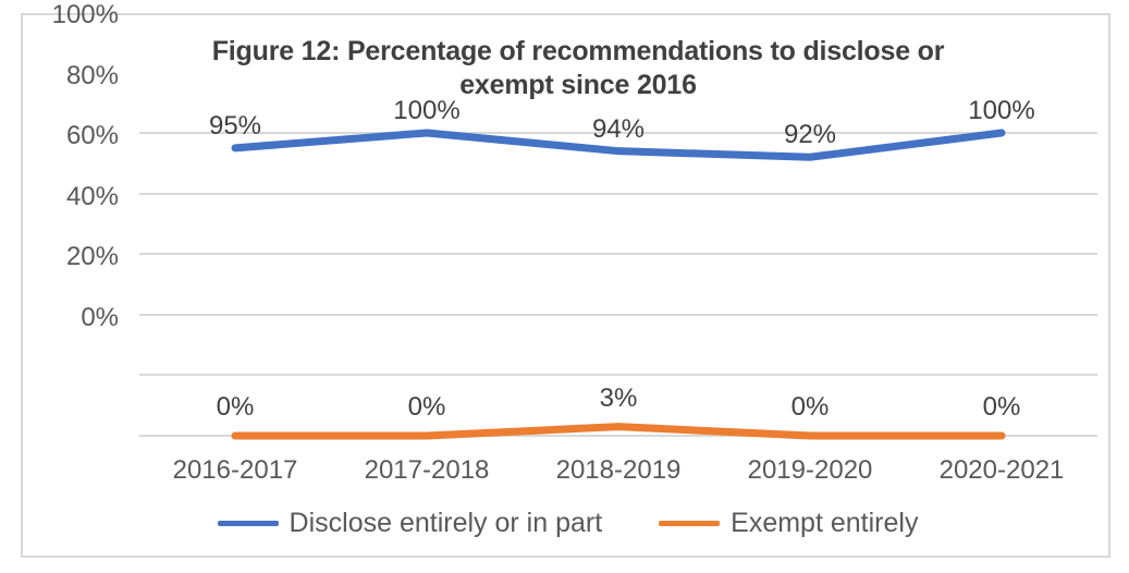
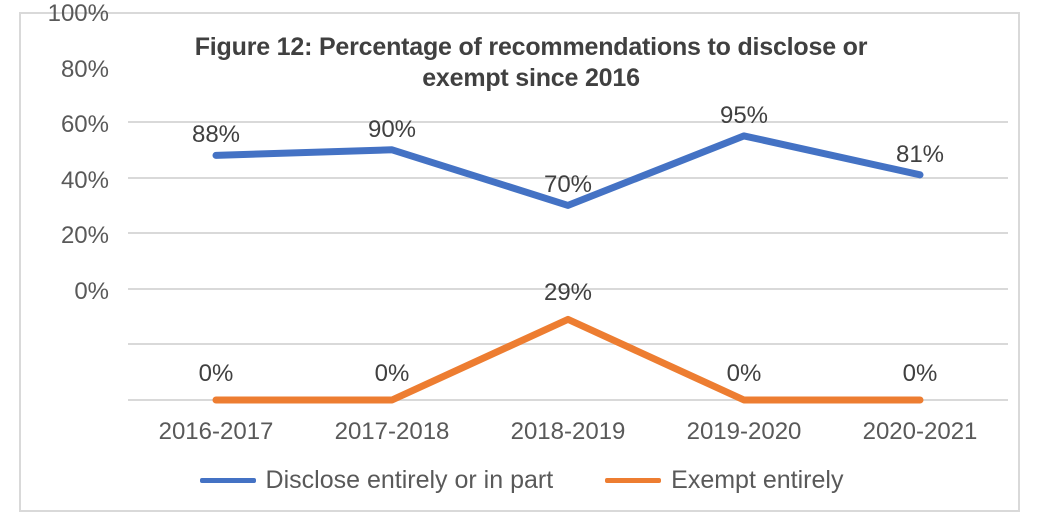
Disclose entirely or in part/2016-2017: 95% -> 88%
Disclose entirely or in part/2017-2018: 100% -> 90%
Disclose entirely or in part/2018-2019: 94% -> 70%
Exempt entirely/2018-2019: 3% -> 29%
Disclose entirely or in part/2019-2020: 92% -> 95%
Disclose entirely or in part/2020-2021: 100% -> 81%
